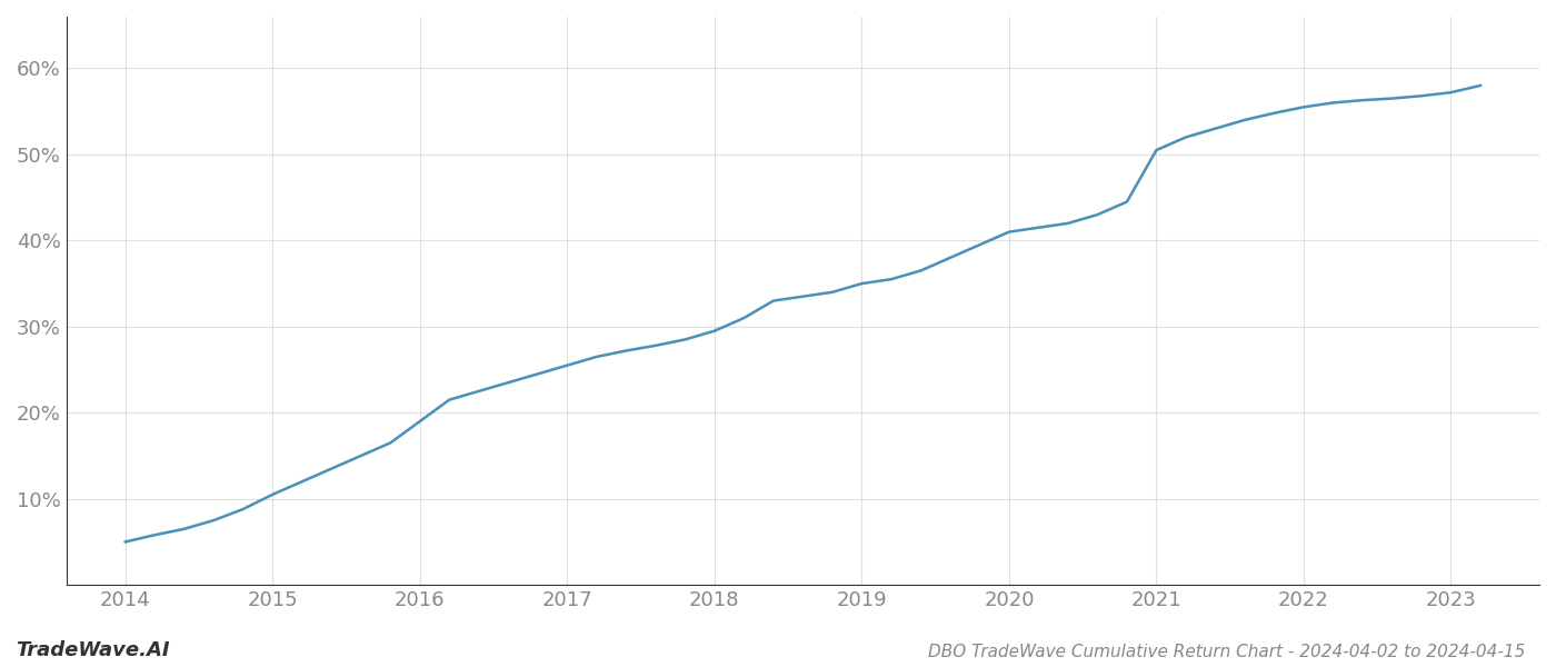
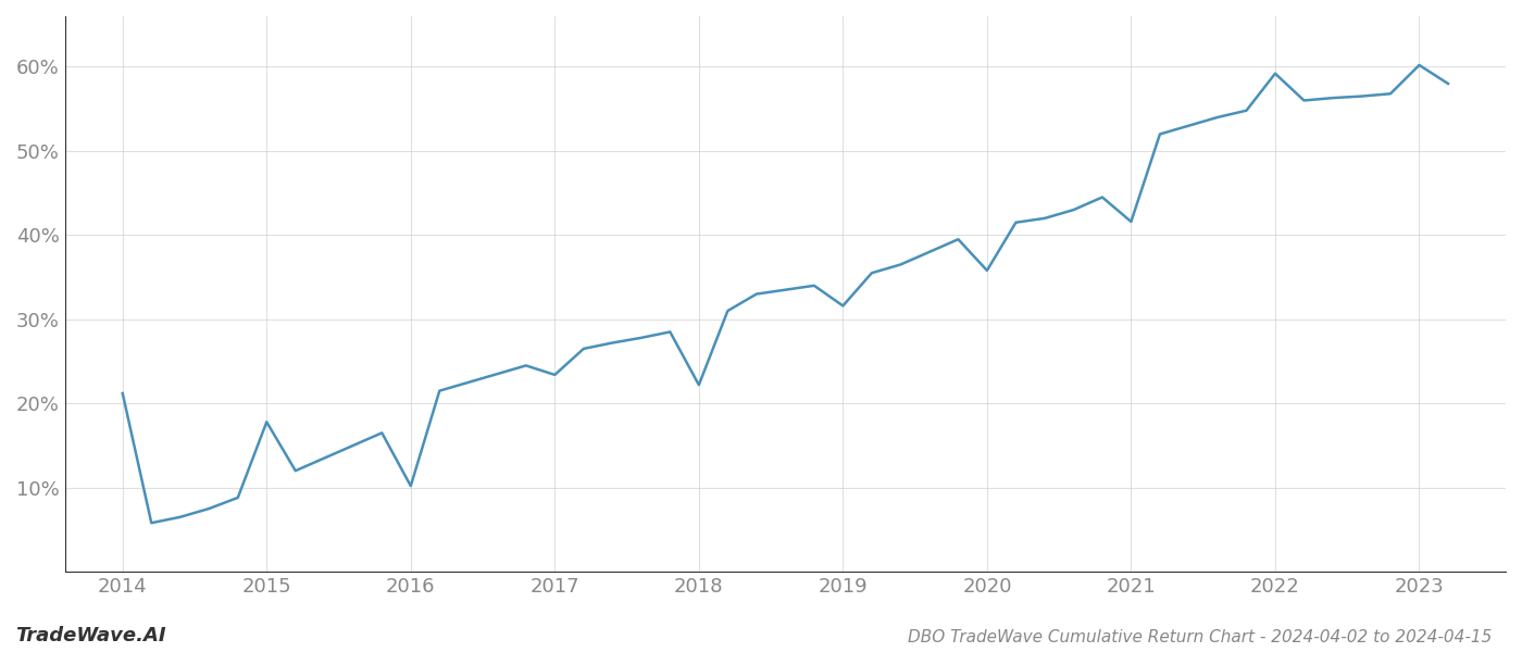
2014: 5.0% -> 21.2%
2015: 10.5% -> 17.8%
2016: 19.0% -> 10.2%
2017: 25.5% -> 23.4%
2018: 29.5% -> 22.2%
2019: 35.0% -> 31.6%
2020: 41.0% -> 35.8%
2021: 50.5% -> 41.6%
2022: 55.5% -> 59.2%
2023: 57.2% -> 60.2%
